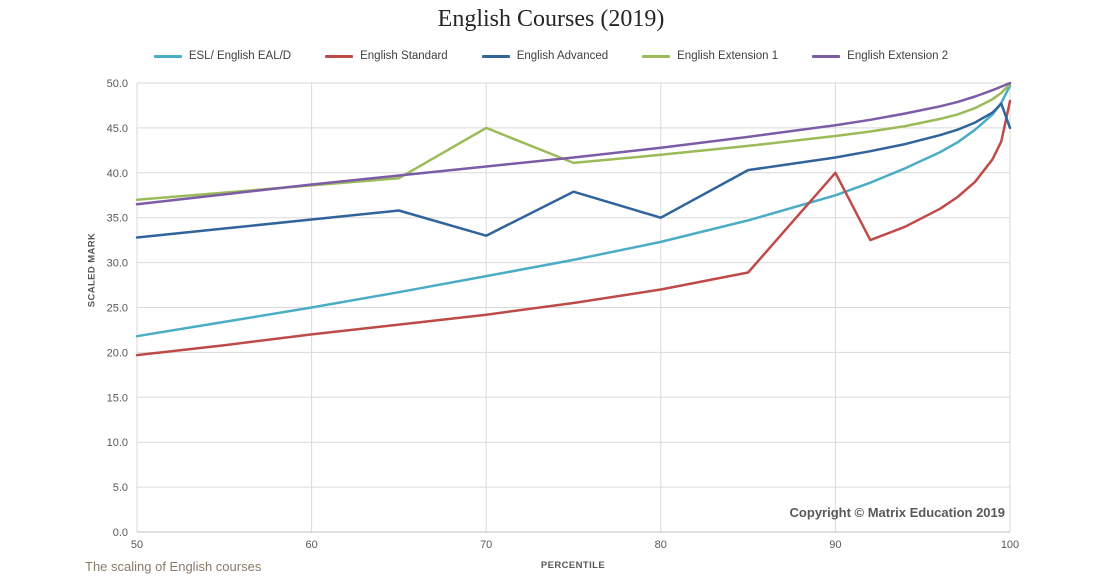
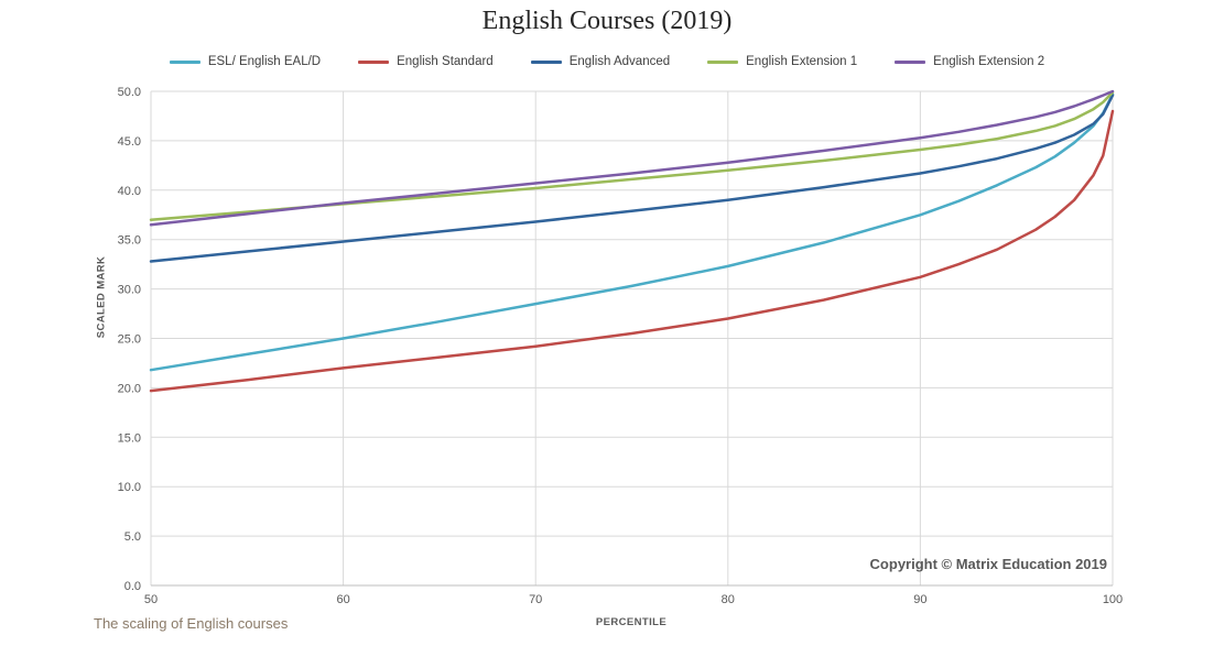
English Advanced/70: 33 -> 37
English Extension 1/70: 45 -> 40
English Advanced/80: 35 -> 39
English Standard/90: 40 -> 31
English Advanced/100: 45 -> 50
